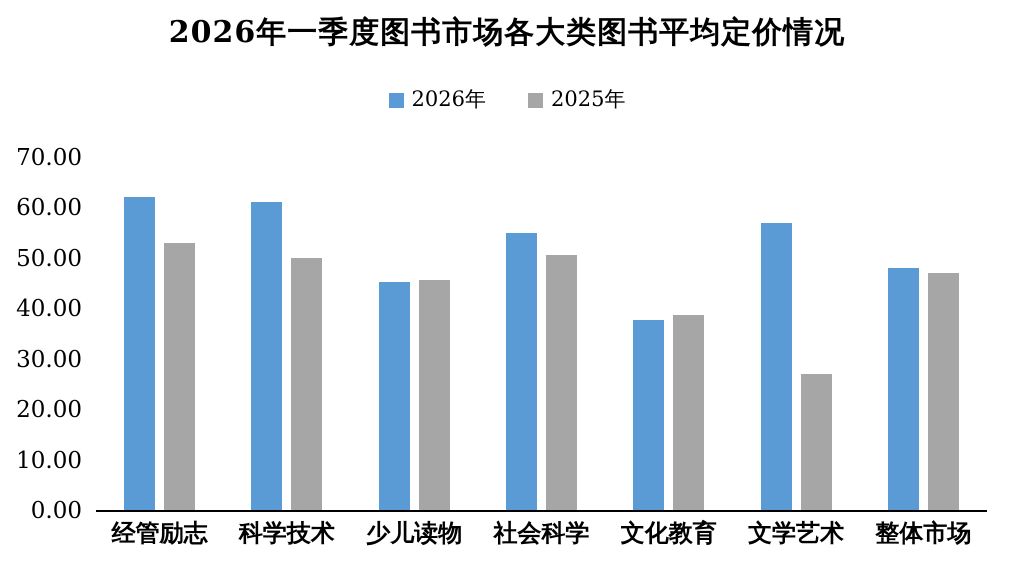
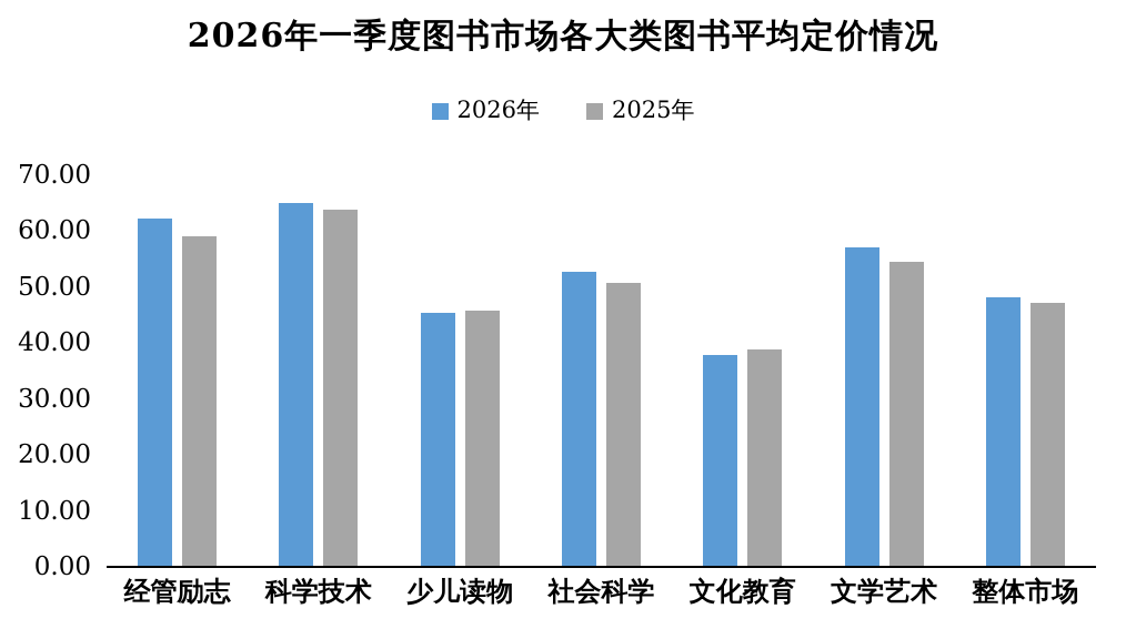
2025年/经管励志: 53 -> 59
2026年/科学技术: 61 -> 65
2025年/科学技术: 50 -> 64
2026年/社会科学: 55 -> 52
2025年/文学艺术: 27 -> 54
